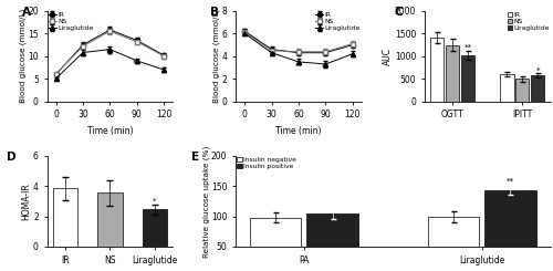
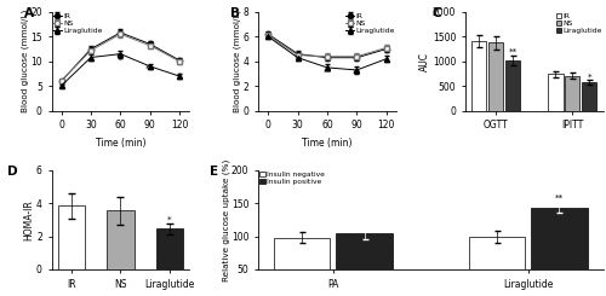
NS/OGTT: 1250 -> 1380
IR/IPITT: 600 -> 740
NS/IPITT: 500 -> 710
